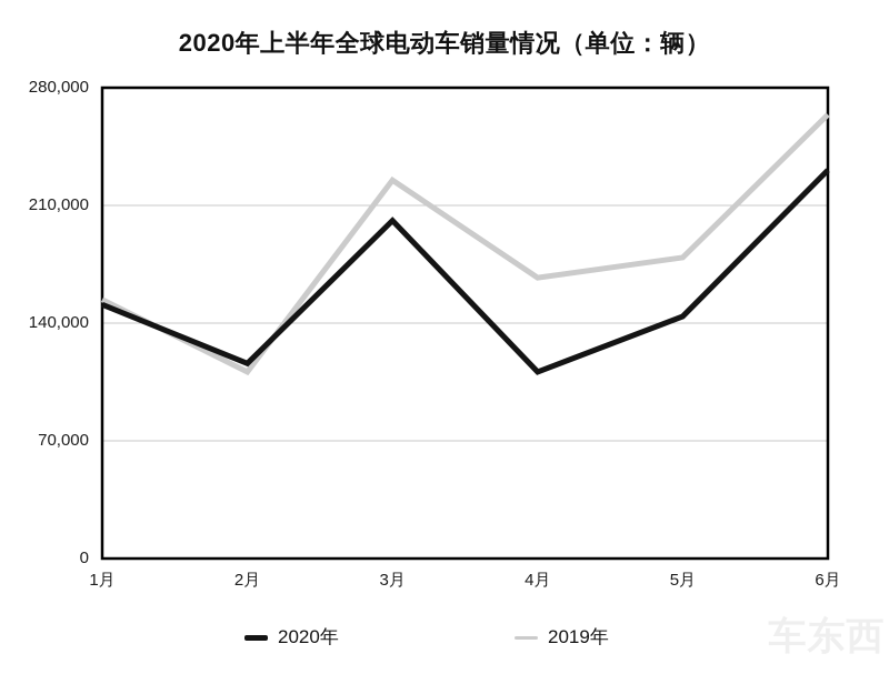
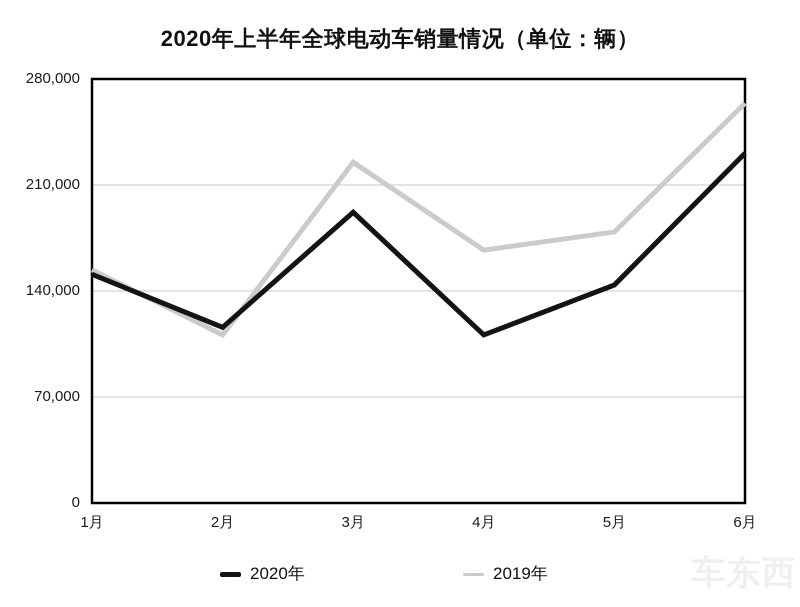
2020年/3月: 201000 -> 192000
